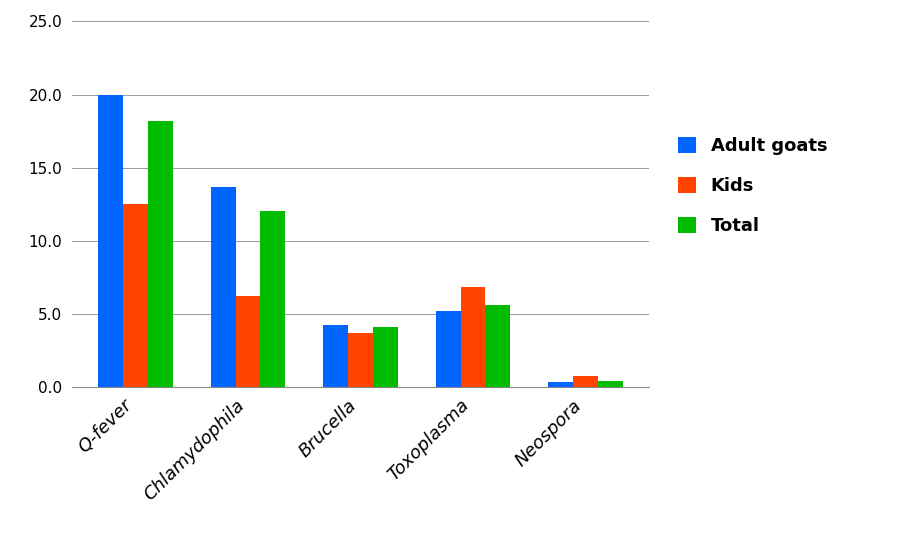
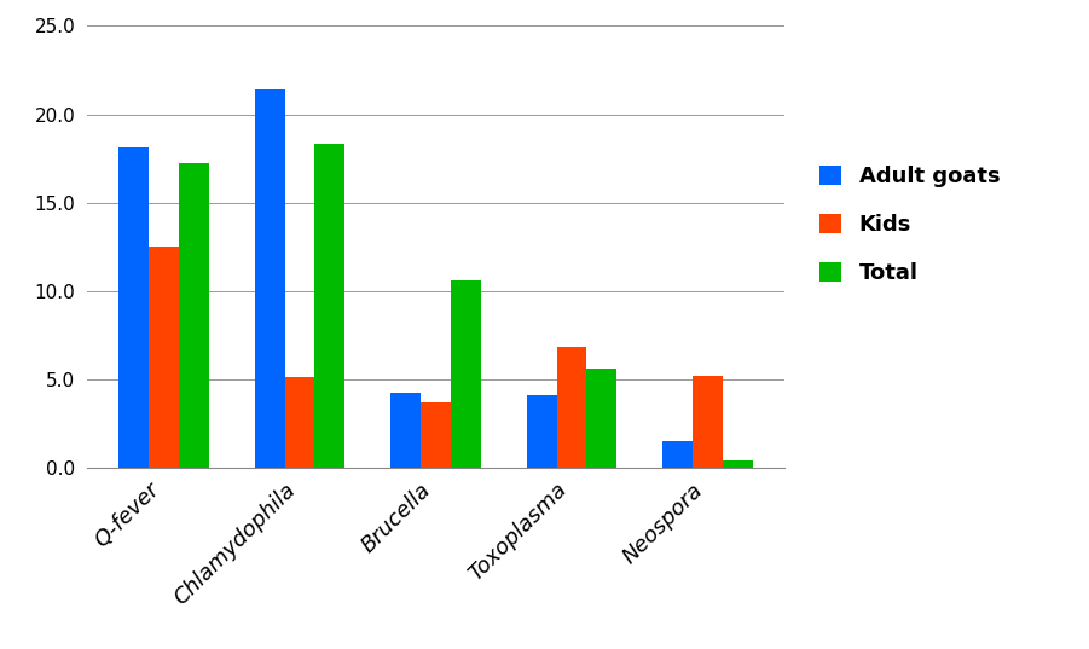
Adult goats/Q-fever: 20.0 -> 18.1
Total/Q-fever: 18.2 -> 17.2
Adult goats/Chlamydophila: 13.7 -> 21.4
Kids/Chlamydophila: 6.2 -> 5.1
Total/Chlamydophila: 12.0 -> 18.3
Total/Brucella: 4.1 -> 10.6
Adult goats/Toxoplasma: 5.2 -> 4.1
Adult goats/Neospora: 0.3 -> 1.5
Kids/Neospora: 0.7 -> 5.2
